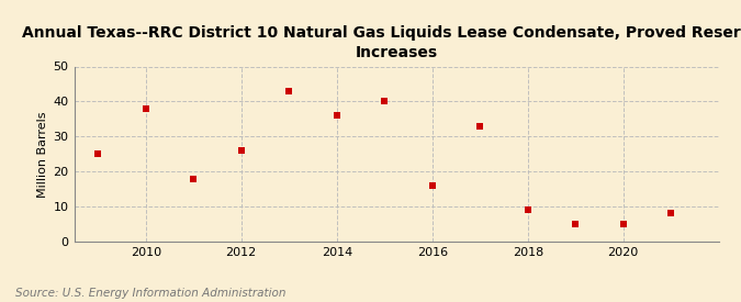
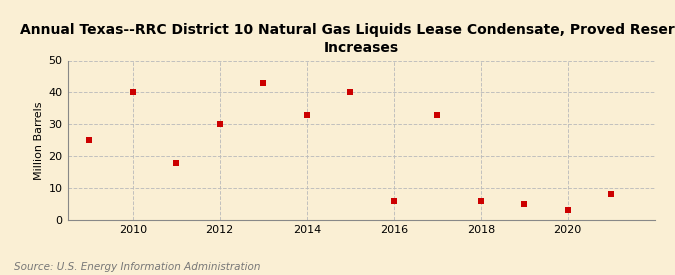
2010: 38 -> 40
2012: 26 -> 30
2014: 36 -> 33
2016: 16 -> 6
2018: 9 -> 6
2020: 5 -> 3
